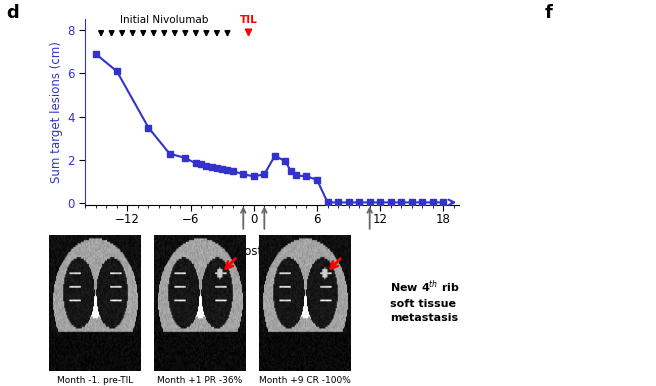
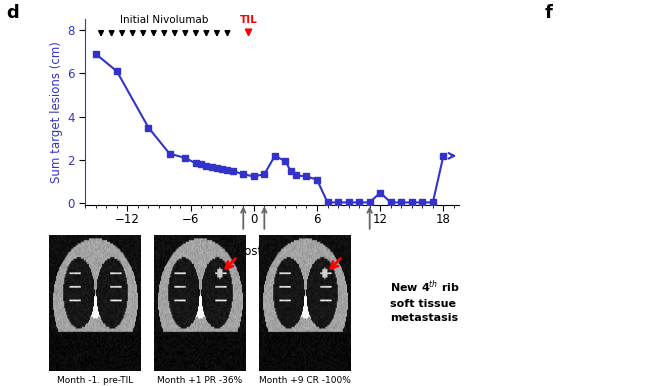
12: 0.05 -> 0.50
18: 0.05 -> 2.20
